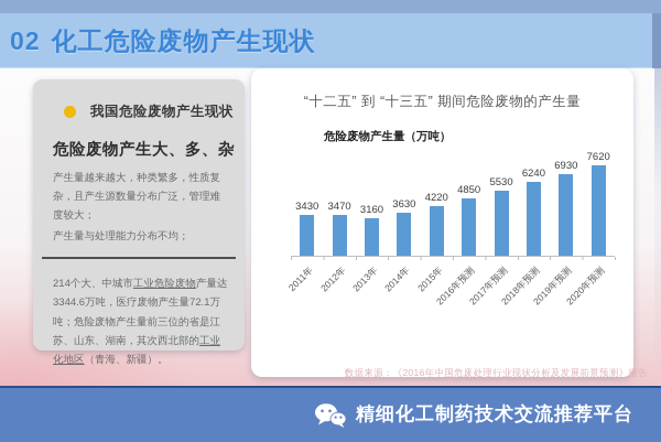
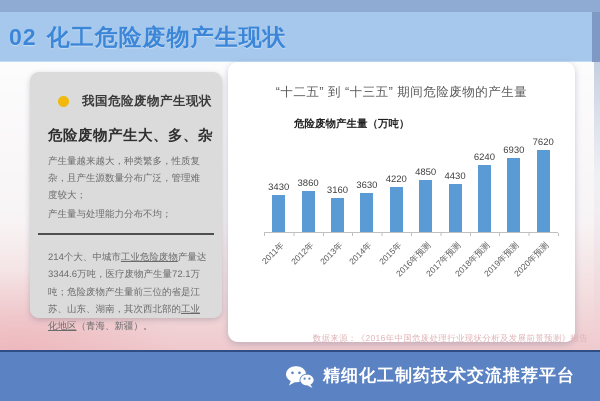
2012年: 3470 -> 3860
2017年预测: 5530 -> 4430
